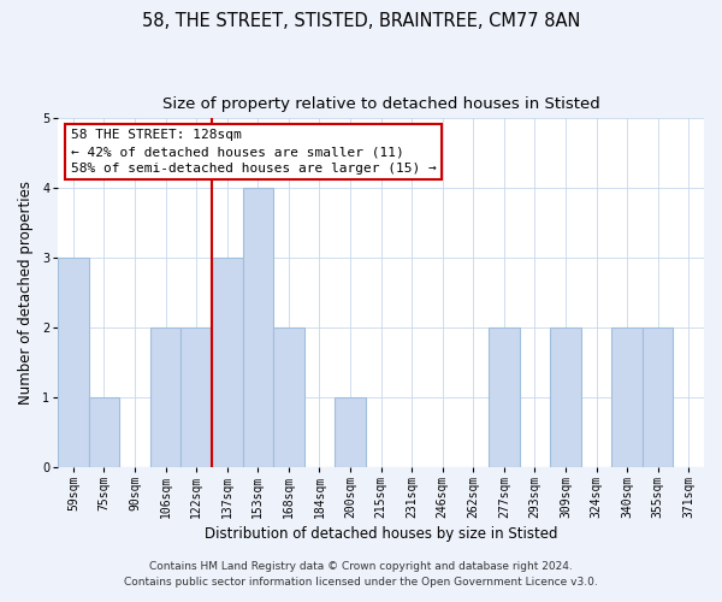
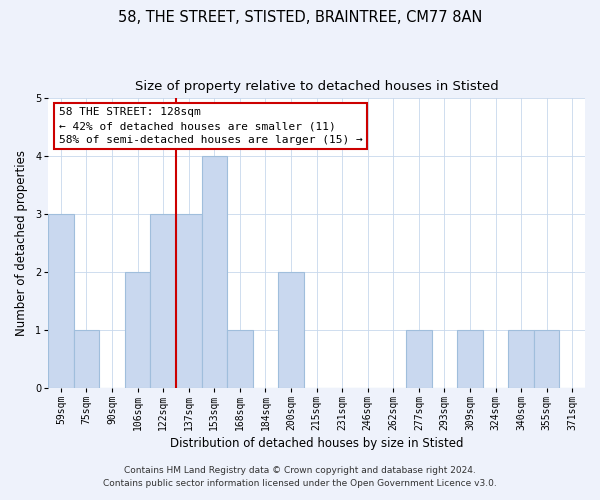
122sqm: 2 -> 3
168sqm: 2 -> 1
200sqm: 1 -> 2
277sqm: 2 -> 1
309sqm: 2 -> 1
340sqm: 2 -> 1
355sqm: 2 -> 1
